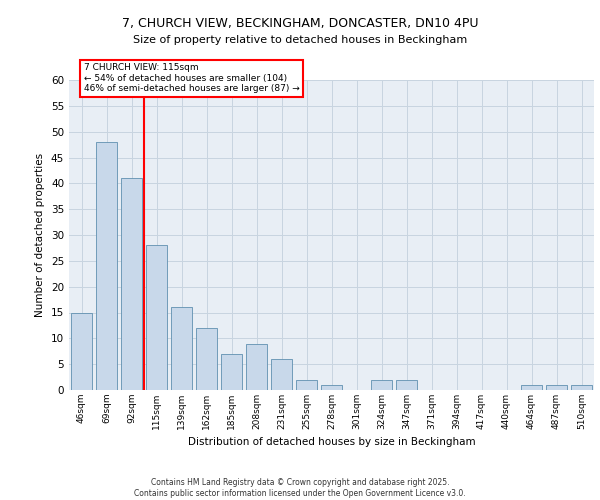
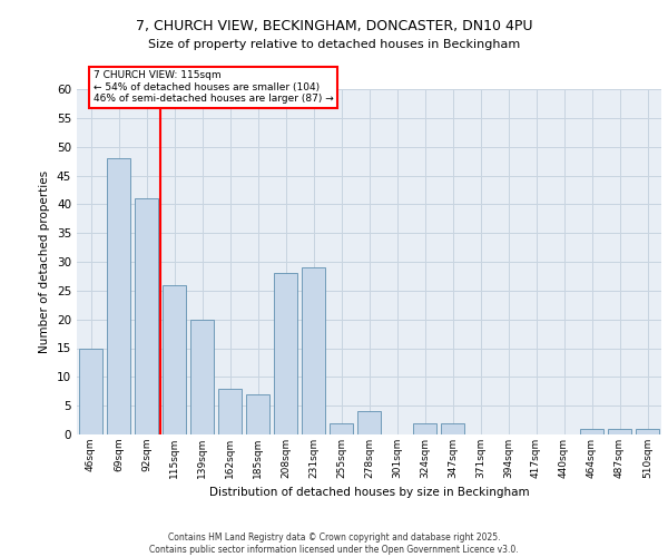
115sqm: 28 -> 26
139sqm: 16 -> 20
162sqm: 12 -> 8
208sqm: 9 -> 28
231sqm: 6 -> 29
278sqm: 1 -> 4
